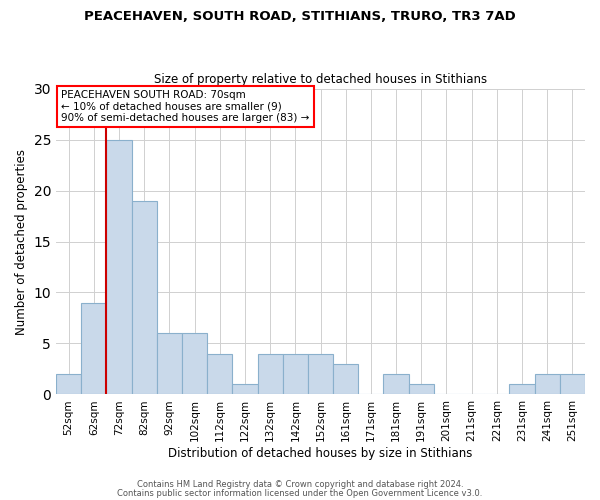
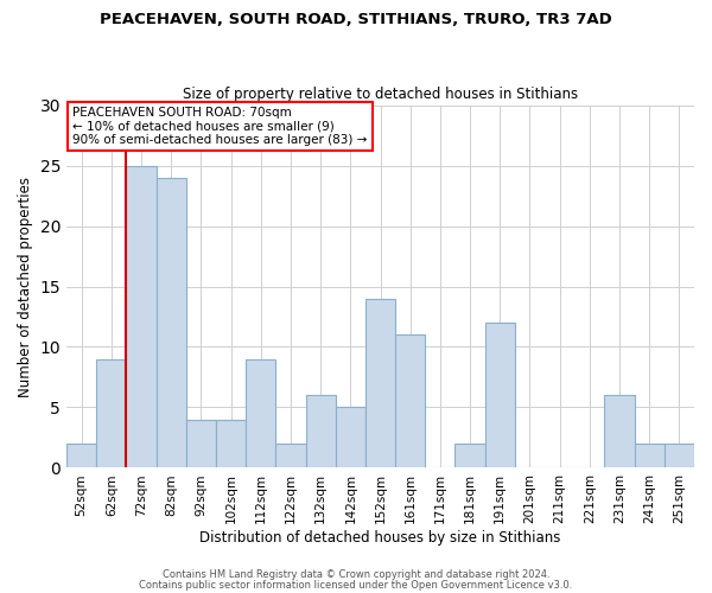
82sqm: 19 -> 24
92sqm: 6 -> 4
102sqm: 6 -> 4
112sqm: 4 -> 9
122sqm: 1 -> 2
132sqm: 4 -> 6
142sqm: 4 -> 5
152sqm: 4 -> 14
161sqm: 3 -> 11
191sqm: 1 -> 12
231sqm: 1 -> 6
